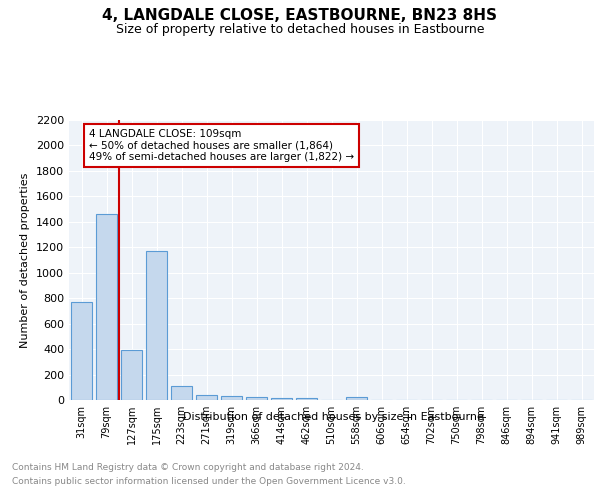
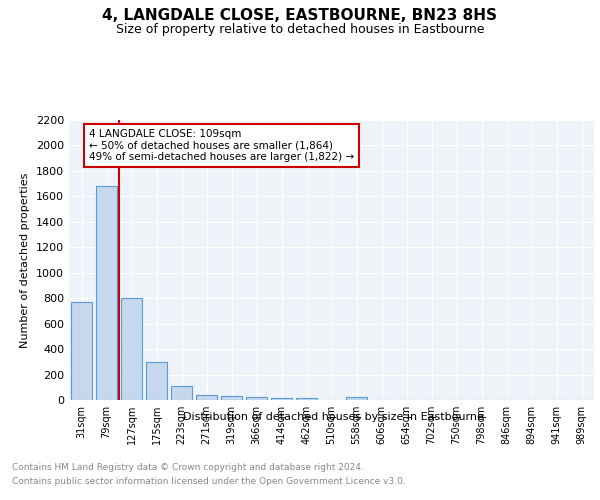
79sqm: 1460 -> 1680
127sqm: 390 -> 800
175sqm: 1170 -> 300
